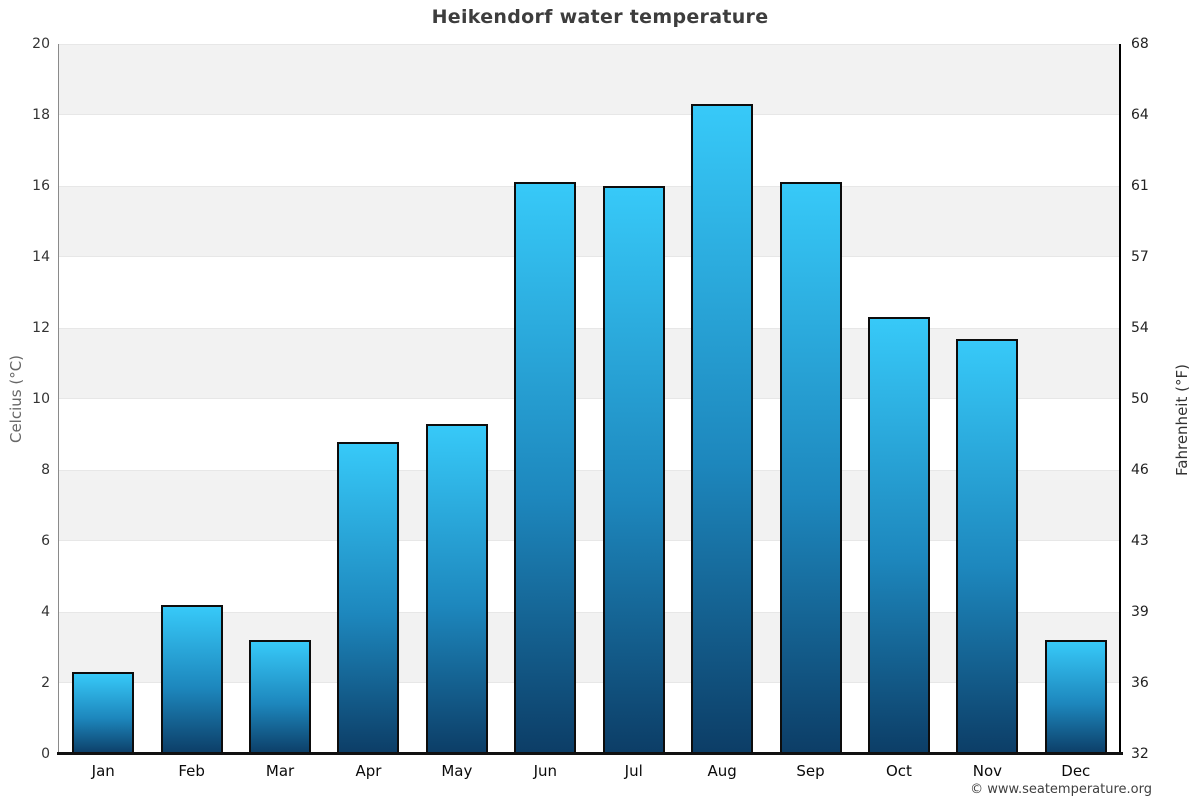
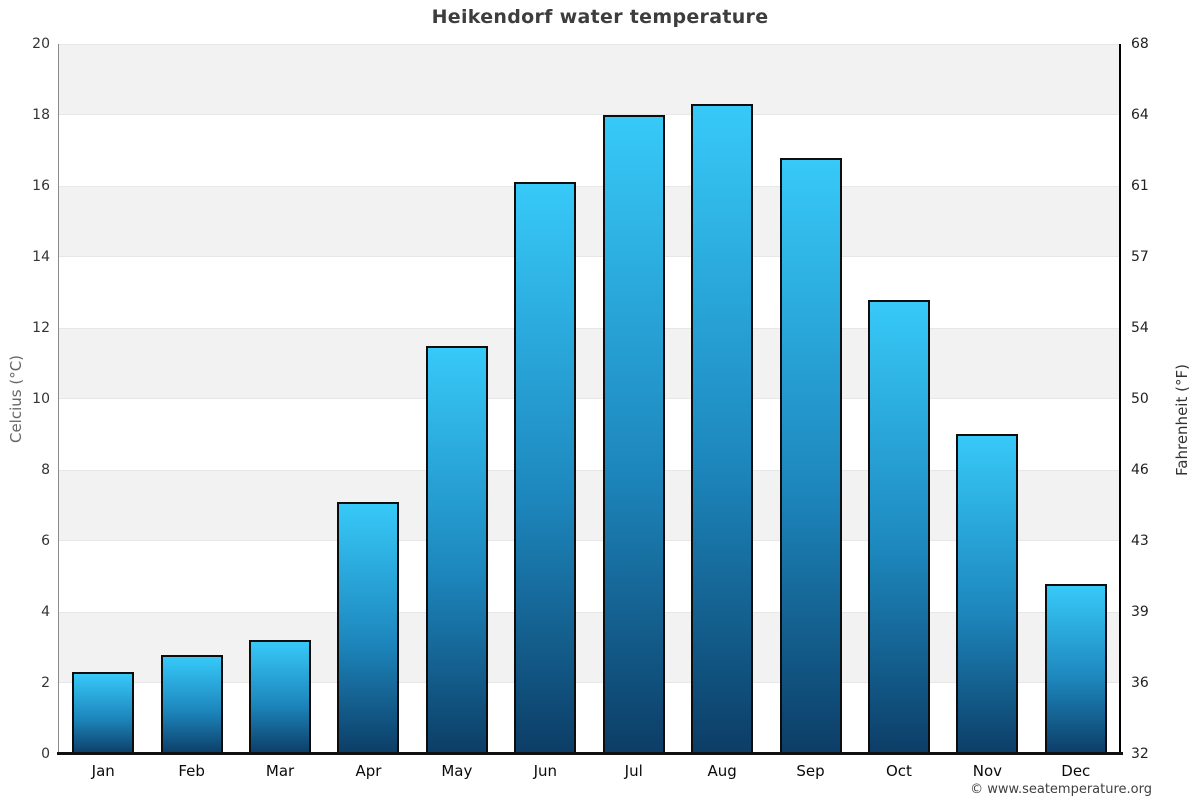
Feb: 4.2 -> 2.8
Apr: 8.8 -> 7.1
May: 9.3 -> 11.5
Jul: 16.0 -> 18.0
Sep: 16.1 -> 16.8
Oct: 12.3 -> 12.8
Nov: 11.7 -> 9.0
Dec: 3.2 -> 4.8
